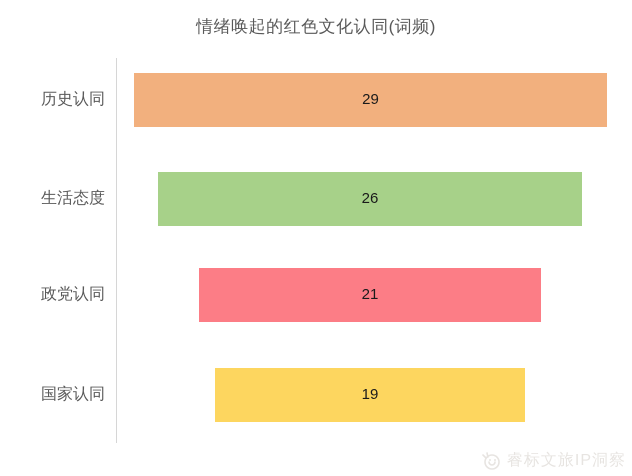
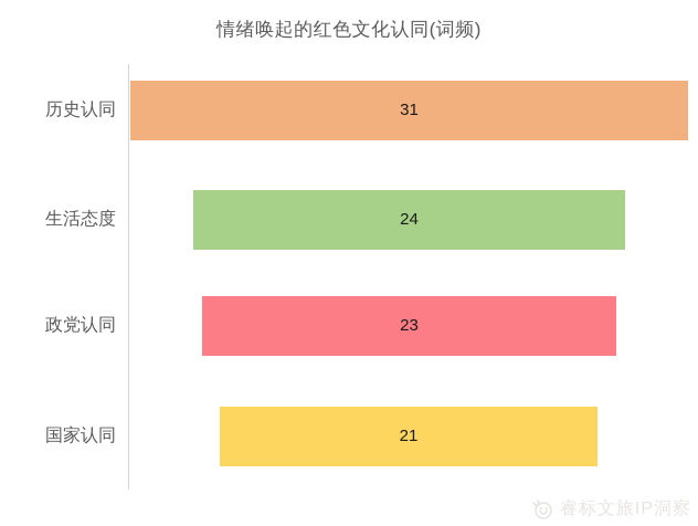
历史认同: 29 -> 31
生活态度: 26 -> 24
政党认同: 21 -> 23
国家认同: 19 -> 21
